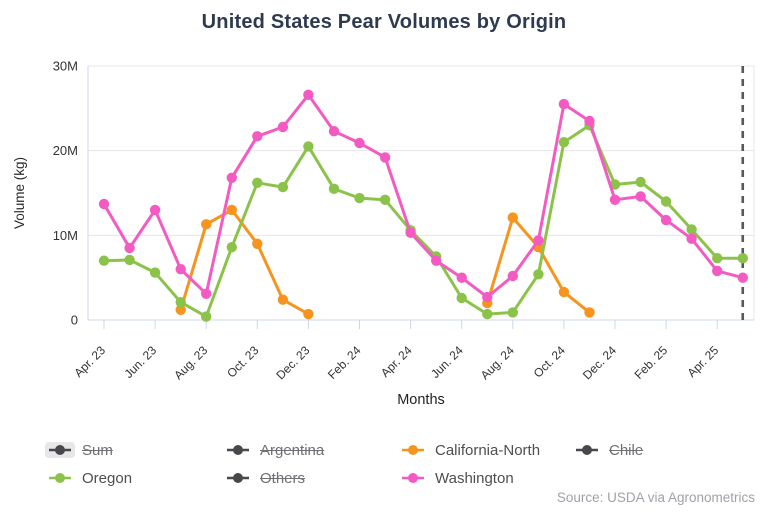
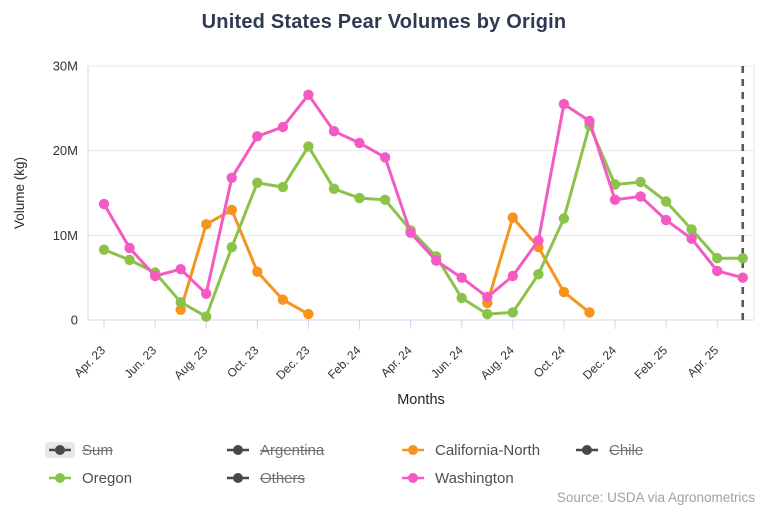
Oregon/Apr. 23: 7M -> 8M
Washington/Jun. 23: 13M -> 5M
California-North/Oct. 23: 9M -> 6M
Oregon/Oct. 24: 21M -> 12M
